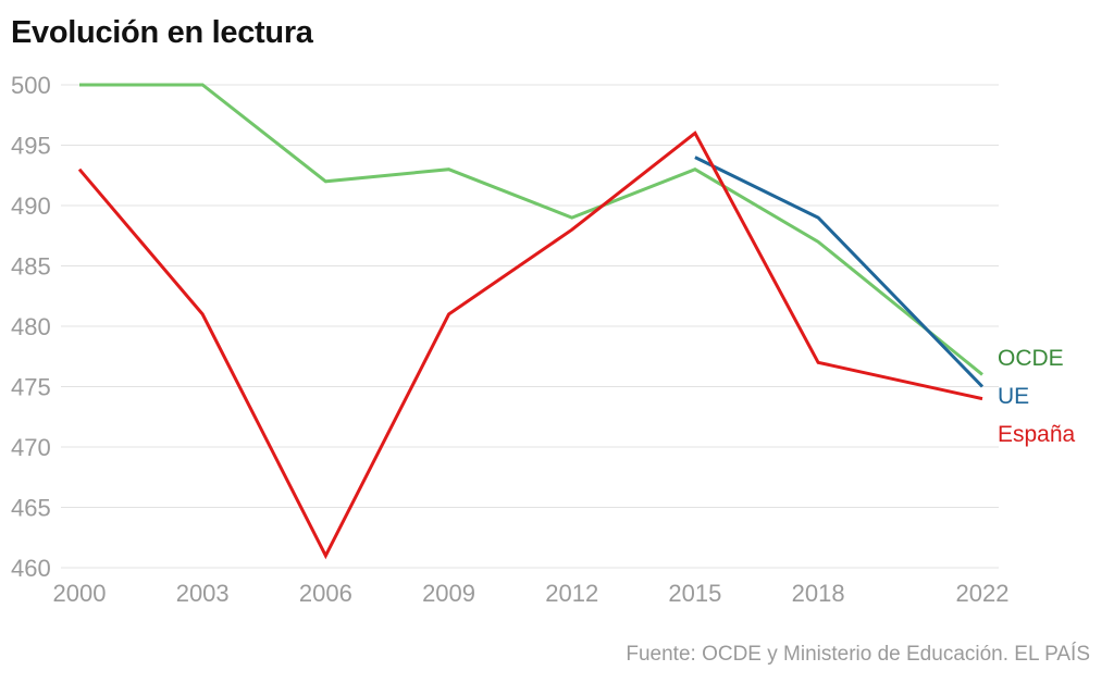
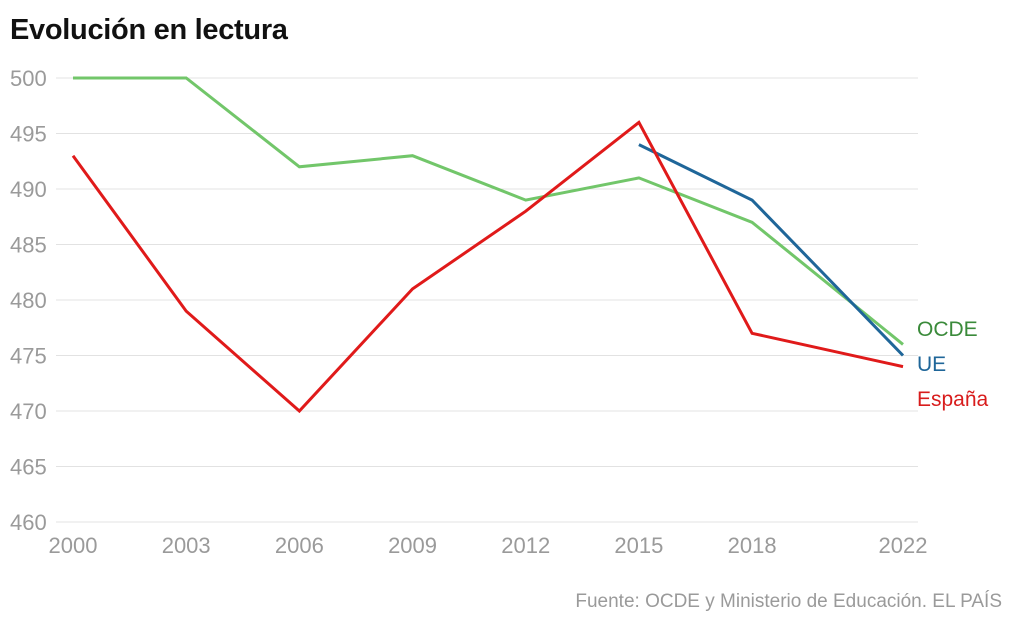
España/2003: 481 -> 479
España/2006: 461 -> 470
OCDE/2015: 493 -> 491
